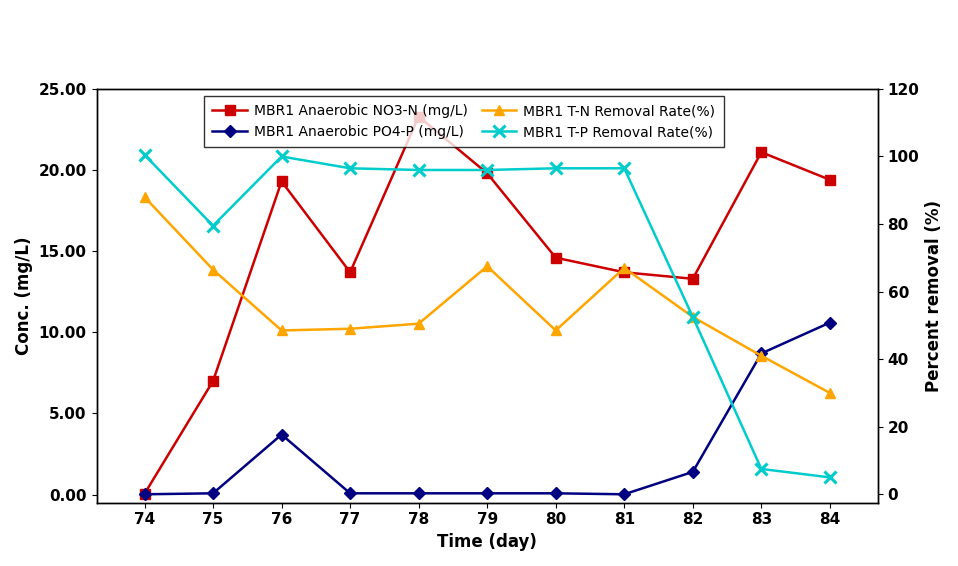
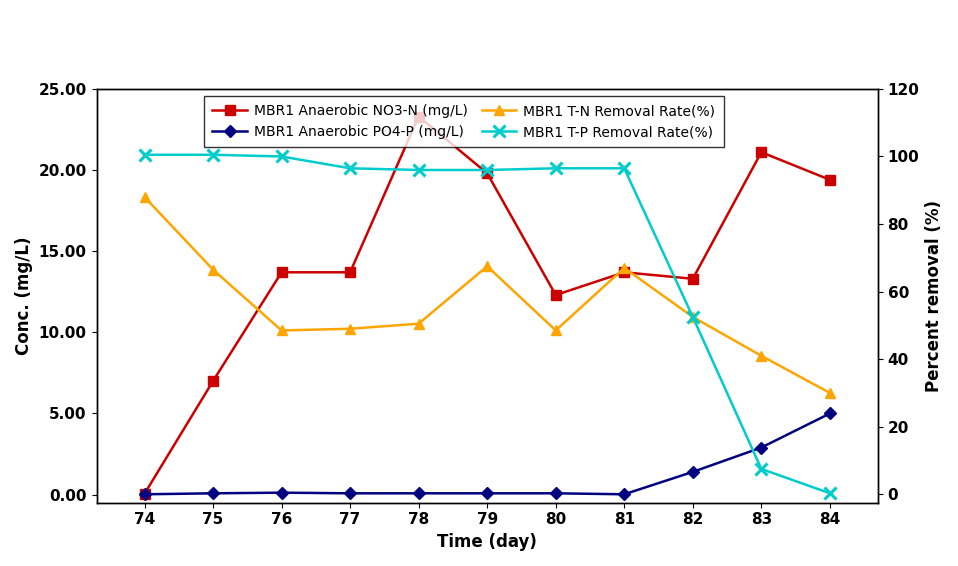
MBR1 T-P Removal Rate(%)/75: 79.5 -> 100.5
MBR1 Anaerobic NO3-N (mg/L)/76: 19.3 -> 13.7
MBR1 Anaerobic PO4-P (mg/L)/76: 3.7 -> 0.1
MBR1 Anaerobic NO3-N (mg/L)/80: 14.6 -> 12.3
MBR1 Anaerobic PO4-P (mg/L)/83: 8.7 -> 2.9
MBR1 Anaerobic PO4-P (mg/L)/84: 10.6 -> 5.0
MBR1 T-P Removal Rate(%)/84: 5.0 -> 0.3
